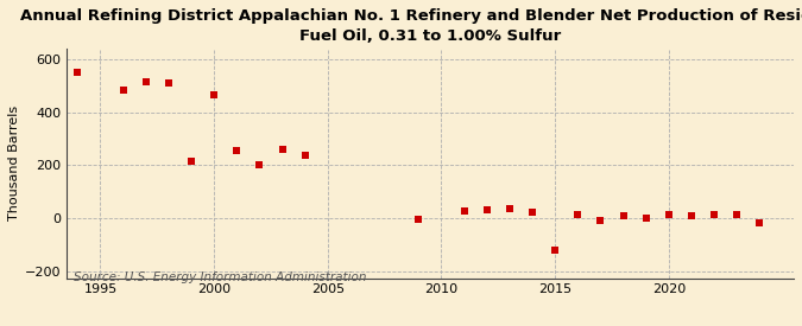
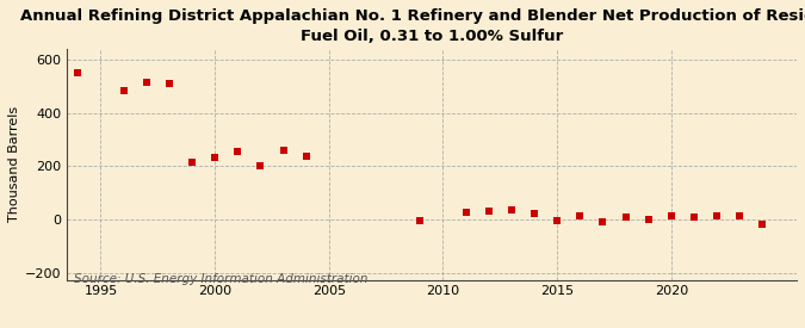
2000: 465 -> 235
2015: -120 -> -5
